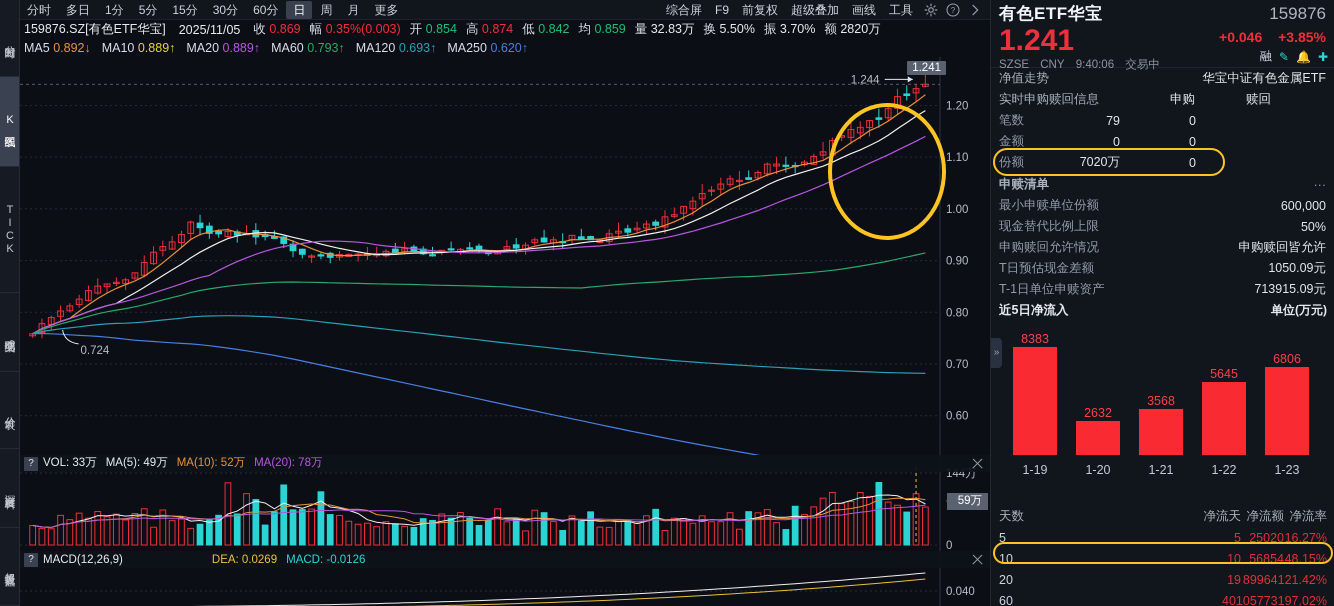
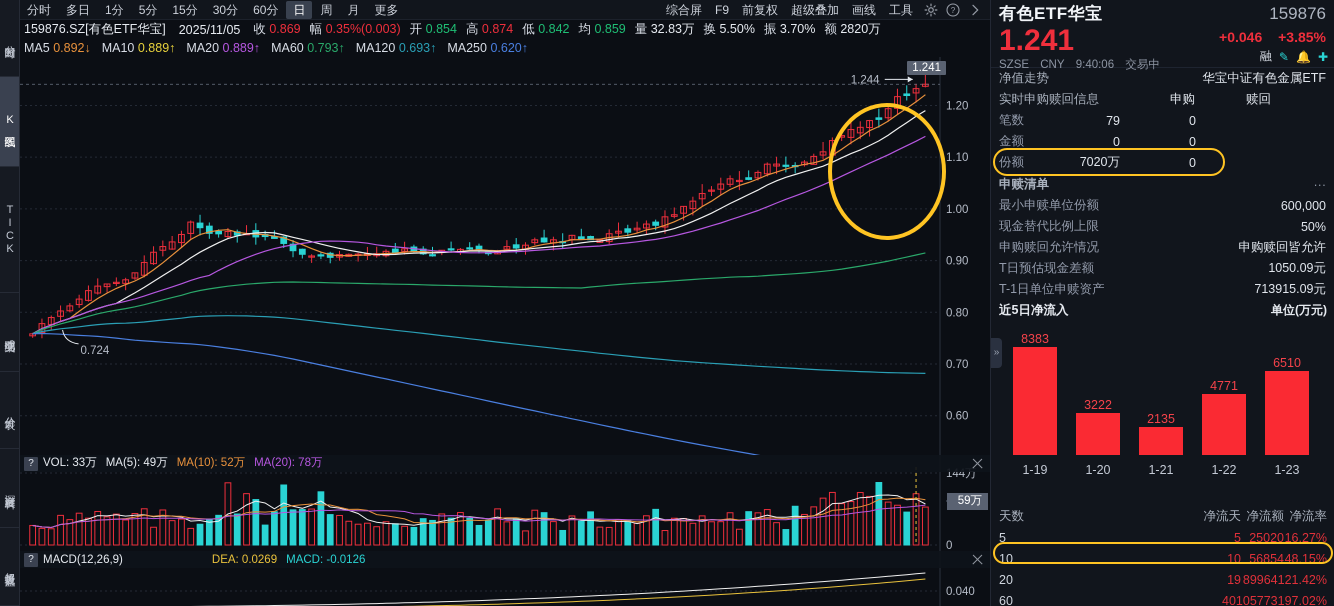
1-20: 2632 -> 3222
1-21: 3568 -> 2135
1-22: 5645 -> 4771
1-23: 6806 -> 6510
